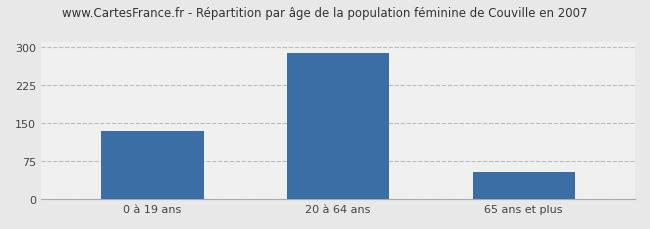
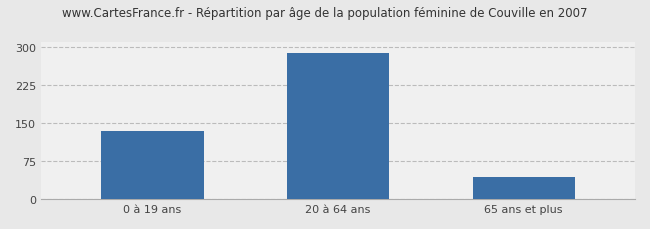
65 ans et plus: 54 -> 44
